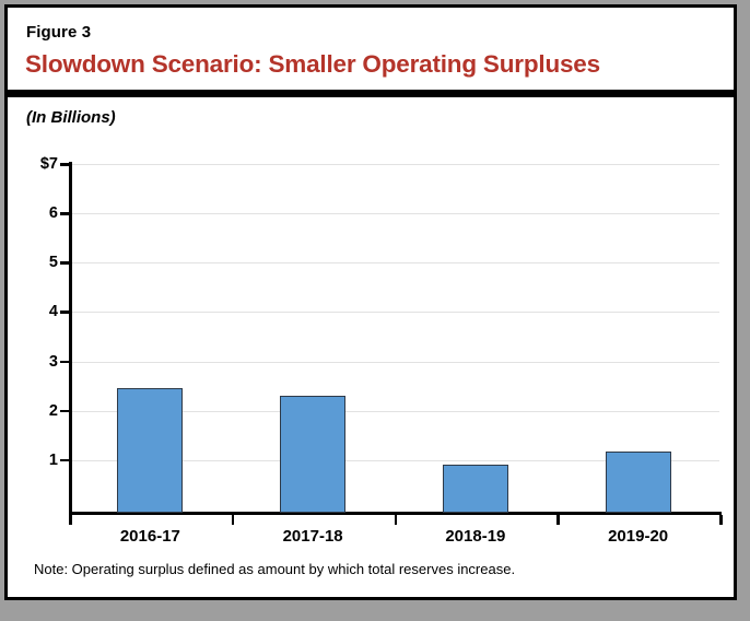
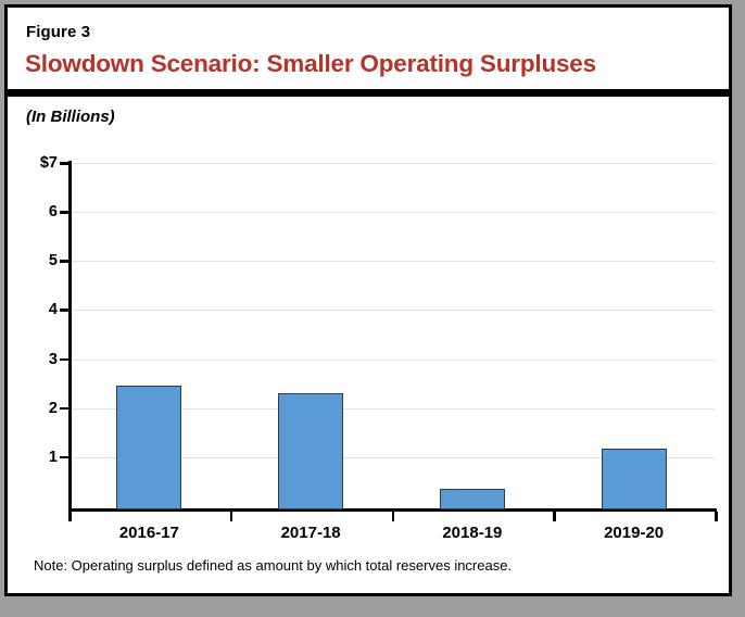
2018-19: $0.9 -> $0.3
